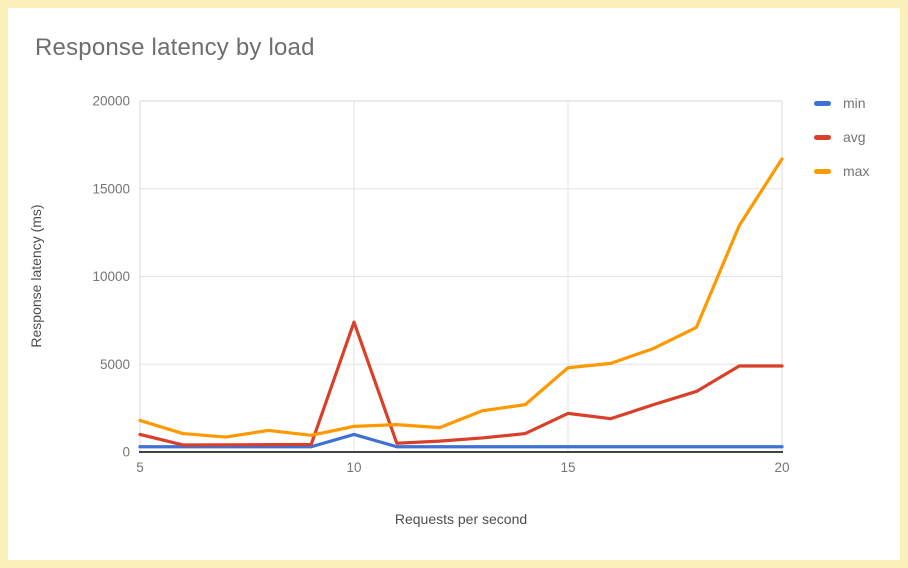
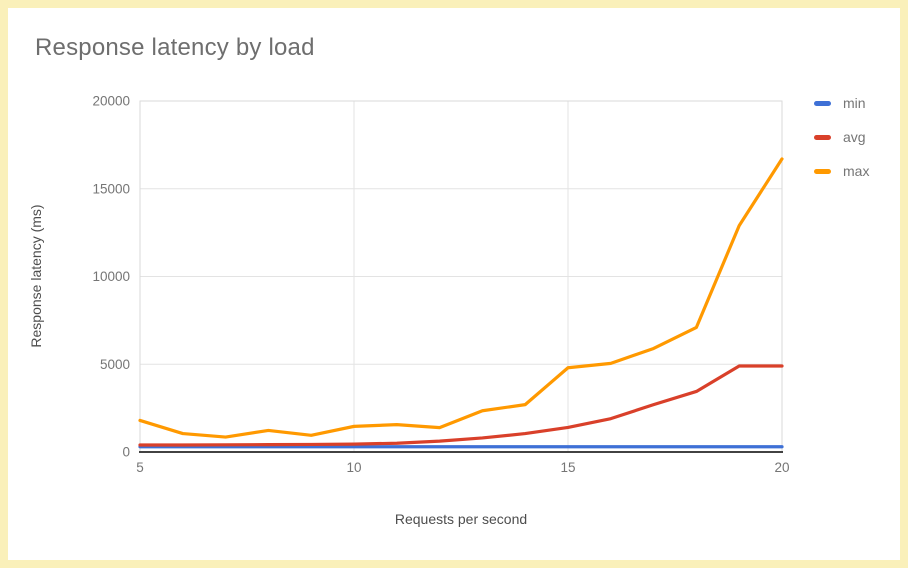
avg/5: 1000 -> 400
min/10: 1000 -> 300
avg/10: 7400 -> 400
avg/15: 2200 -> 1400
